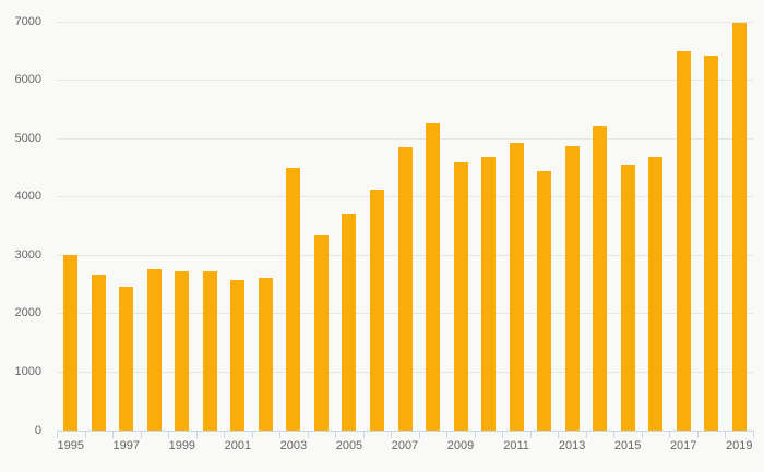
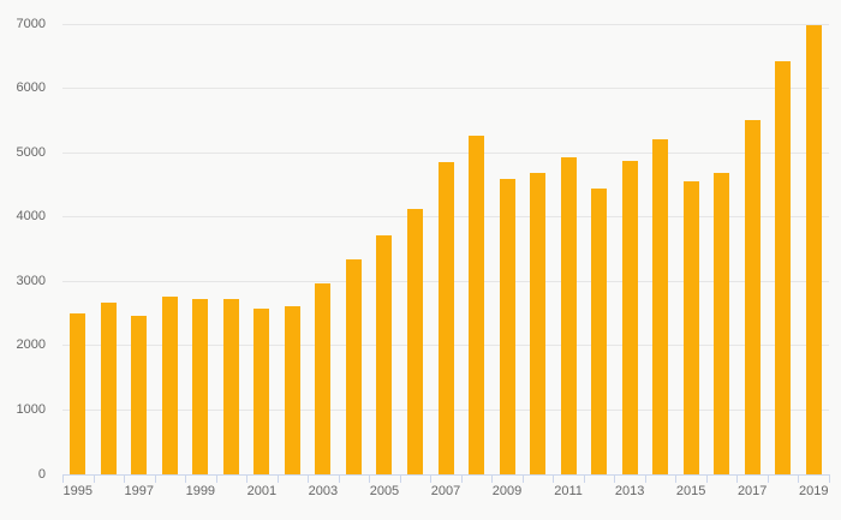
1995: 3000 -> 2500
2003: 4500 -> 3000
2017: 6500 -> 5500
